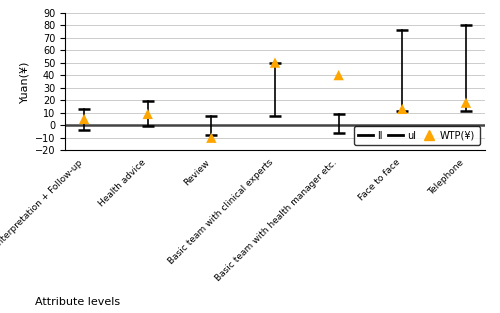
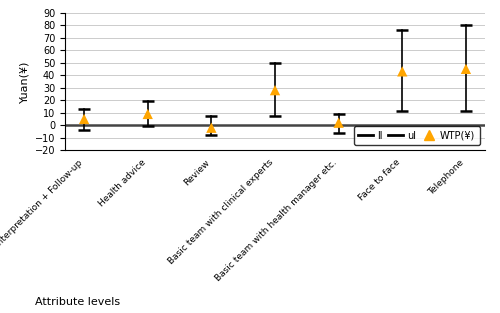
Review: -10 -> -2
Basic team with clinical experts: 50 -> 28
Basic team with health manager etc.: 40 -> 2
Face to face: 13 -> 43
Telephone: 18 -> 45
